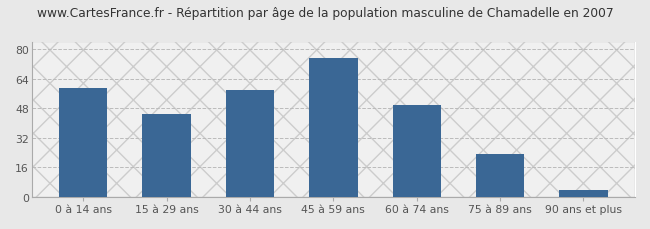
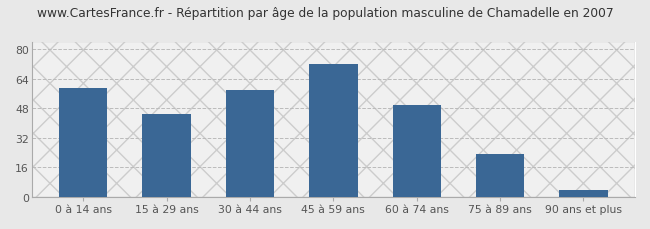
45 à 59 ans: 75 -> 72
